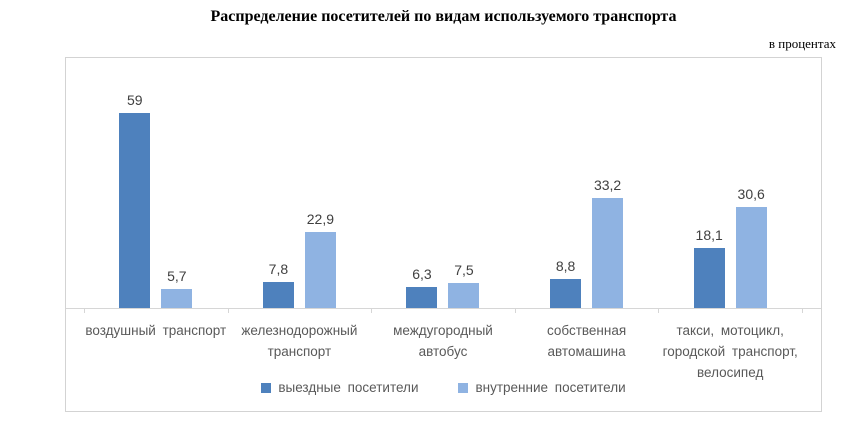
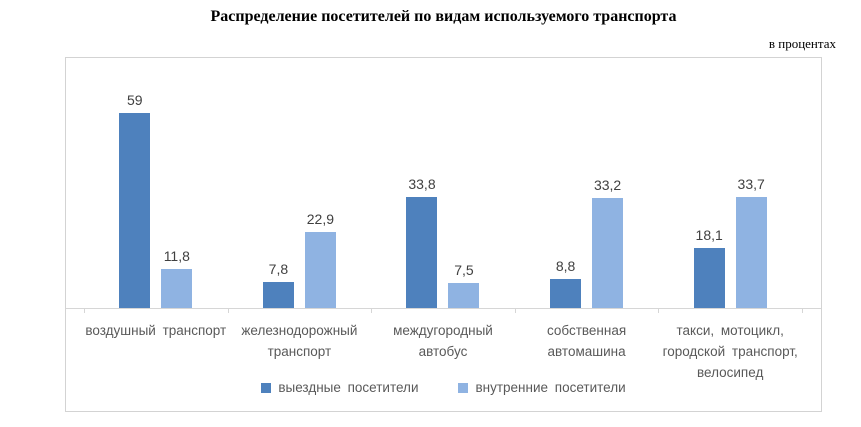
внутренние посетители/воздушный транспорт: 5,7 -> 11,8
выездные посетители/междугородный автобус: 6,3 -> 33,8
внутренние посетители/такси, мотоцикл, городской транспорт, велосипед: 30,6 -> 33,7
